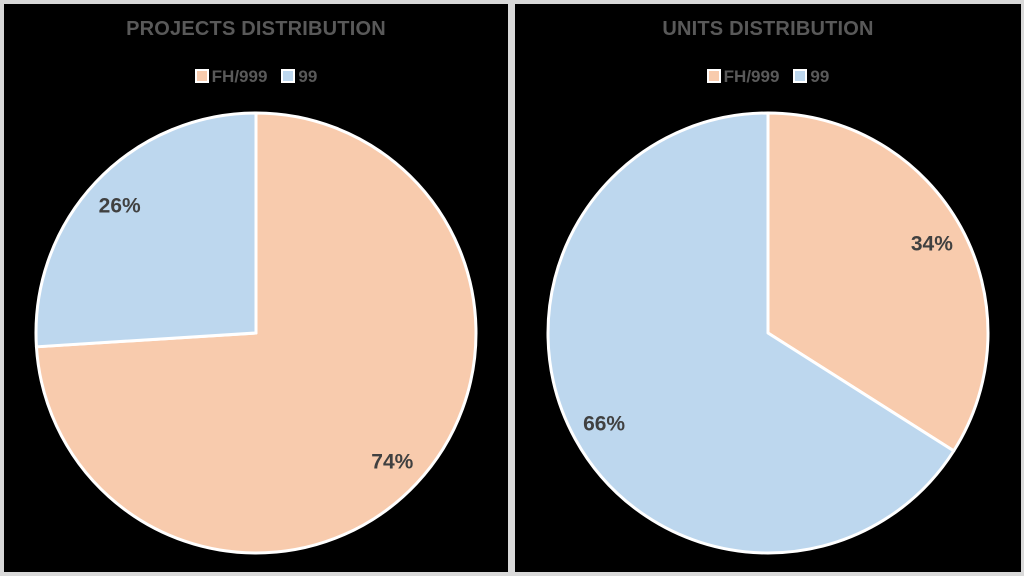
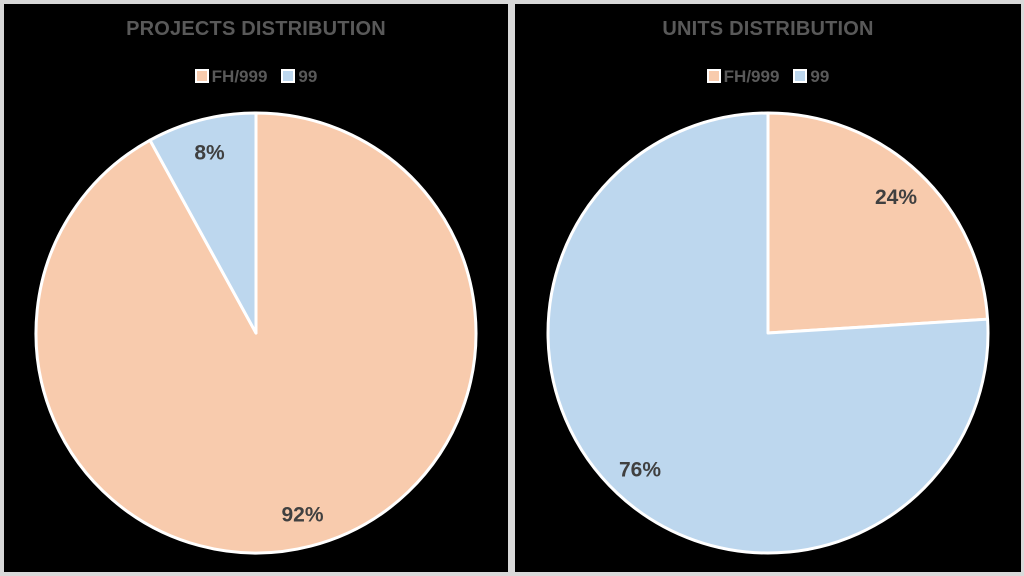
PROJECTS DISTRIBUTION/FH/999: 74% -> 92%
PROJECTS DISTRIBUTION/99: 26% -> 8%
UNITS DISTRIBUTION/FH/999: 34% -> 24%
UNITS DISTRIBUTION/99: 66% -> 76%
